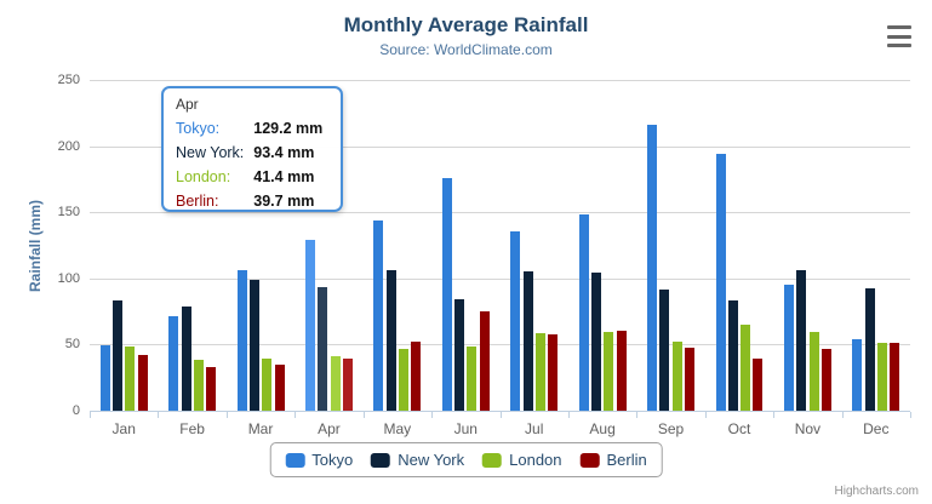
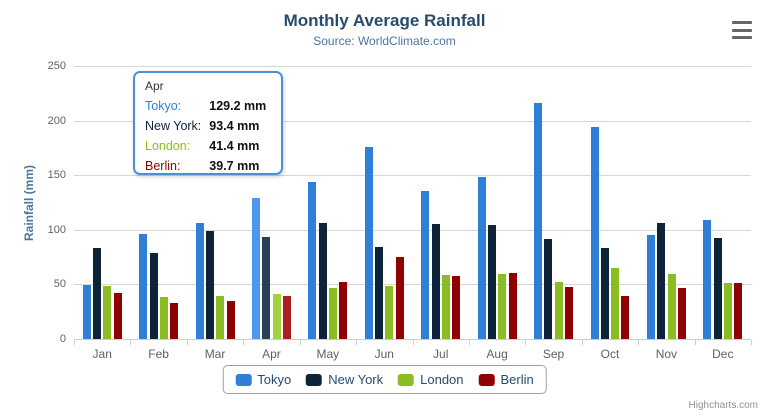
Tokyo/Feb: 72 -> 96
Tokyo/Dec: 54 -> 109
